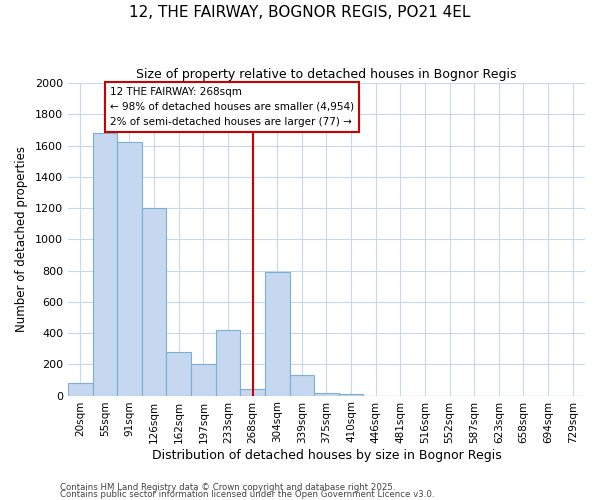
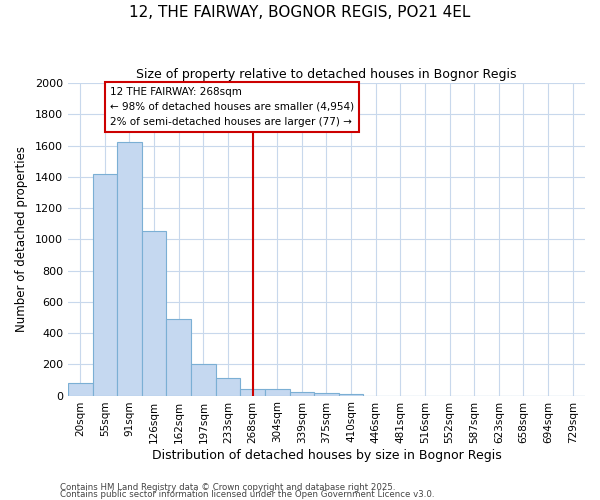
55sqm: 1680 -> 1420
126sqm: 1200 -> 1050
162sqm: 280 -> 490
233sqm: 420 -> 110
304sqm: 790 -> 40
339sqm: 130 -> 20
